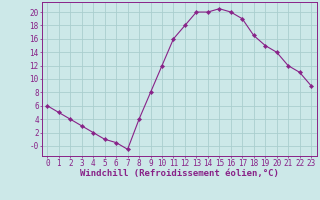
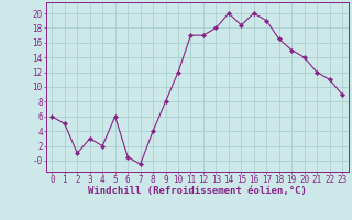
2: 4.0 -> 1.0
5: 1.0 -> 6.0
11: 16.0 -> 17.0
12: 18.0 -> 17.0
13: 20.0 -> 18.0
15: 20.5 -> 18.4
